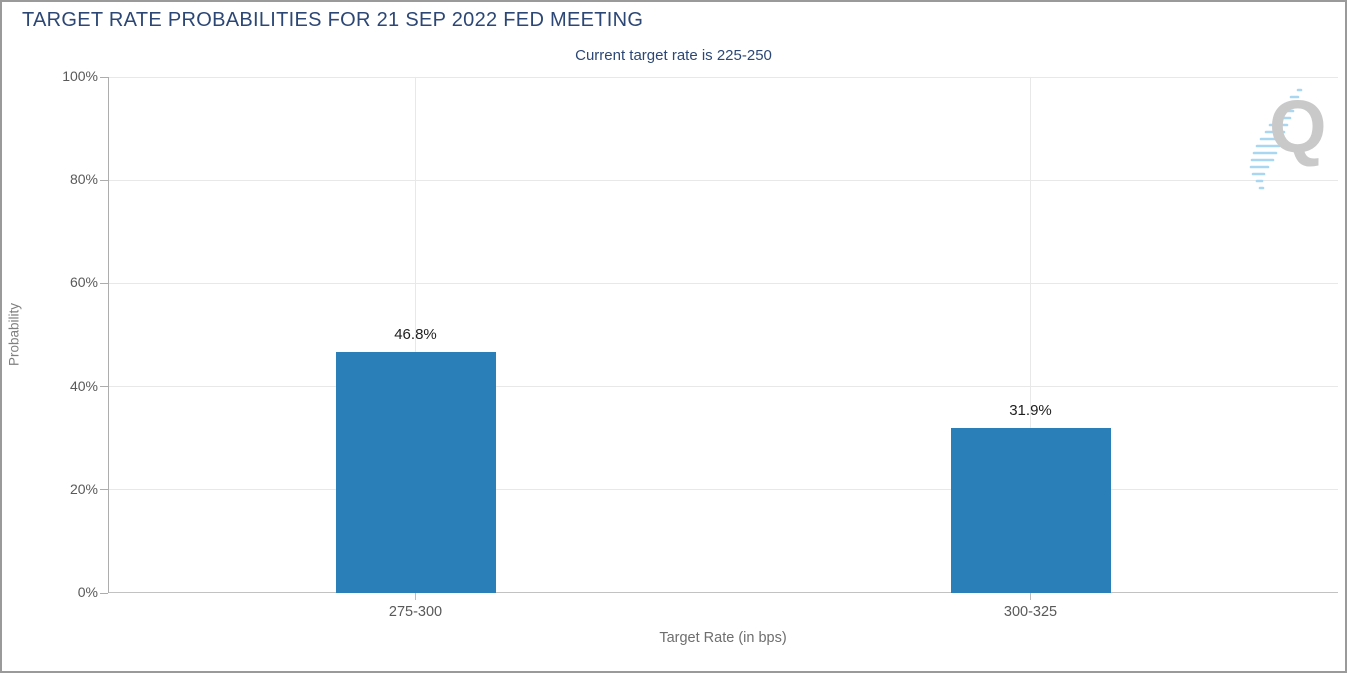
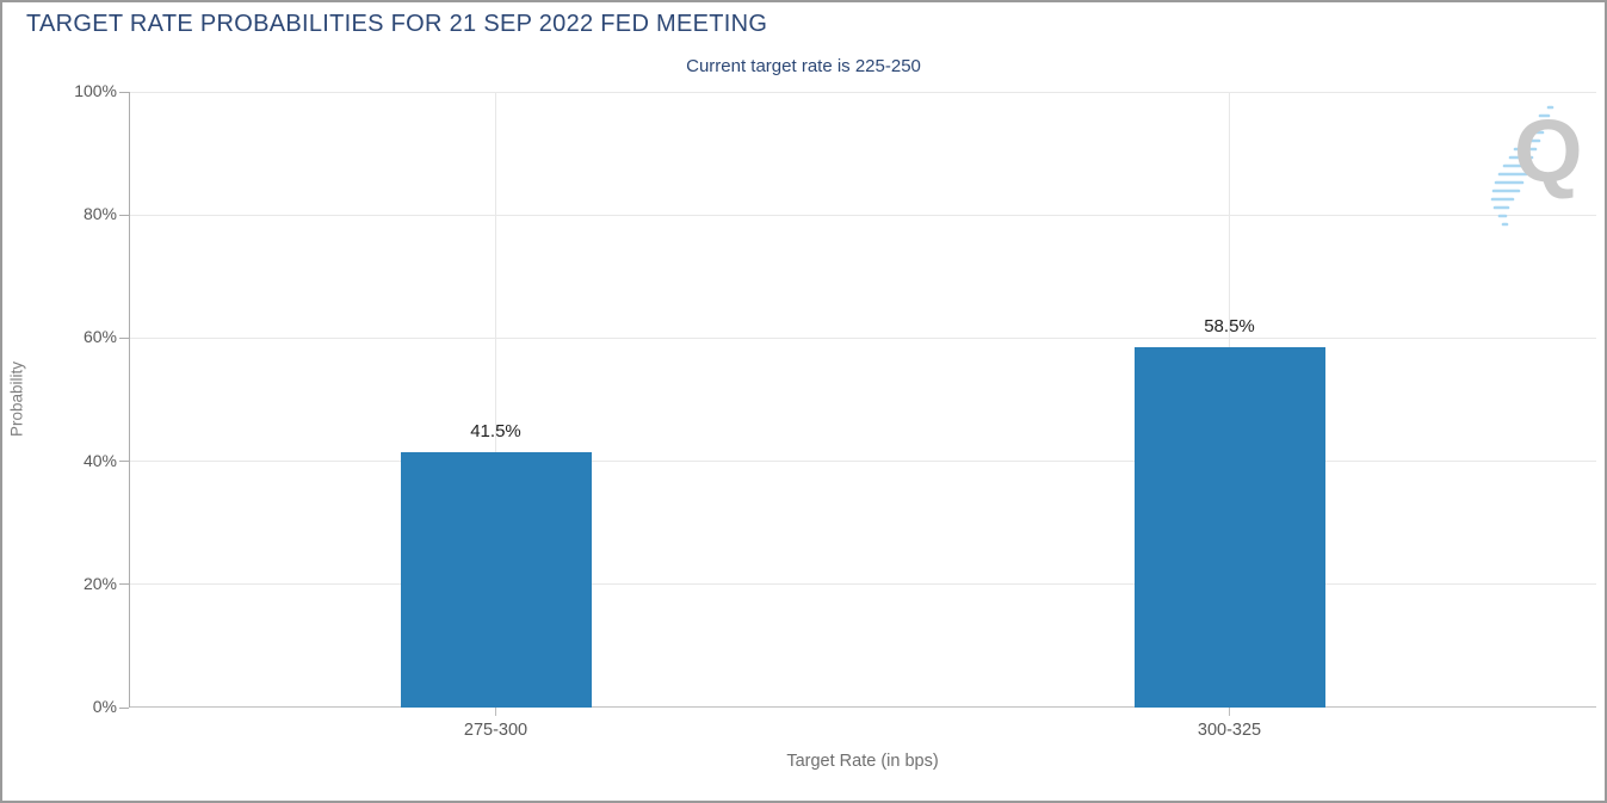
275-300: 46.8% -> 41.5%
300-325: 31.9% -> 58.5%
